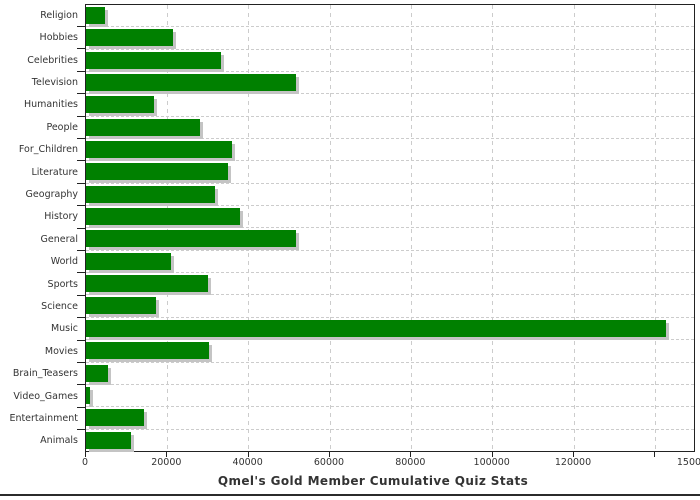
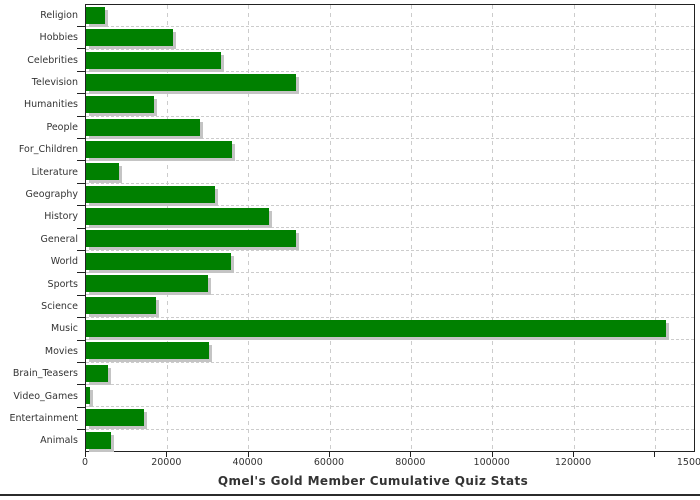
Literature: 35000 -> 8000
History: 38000 -> 45000
World: 21000 -> 36000
Animals: 11000 -> 6000
